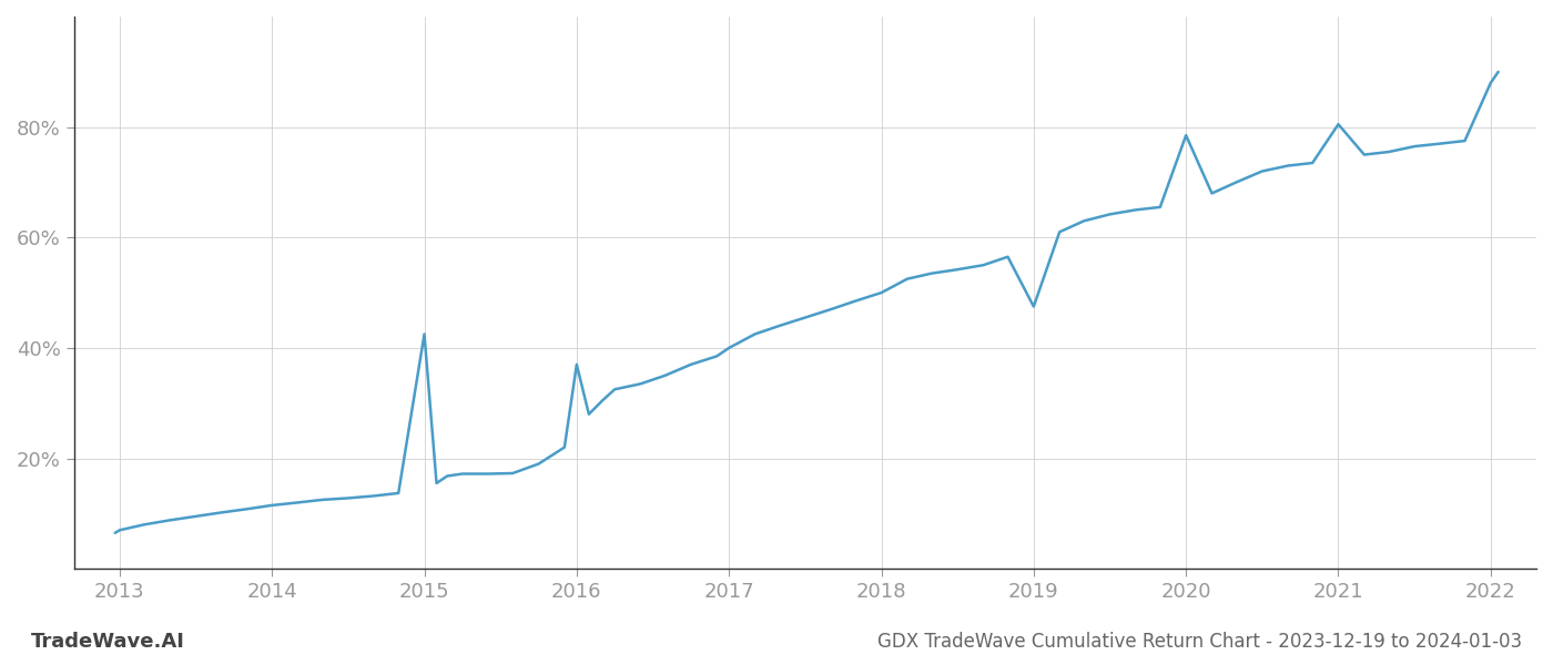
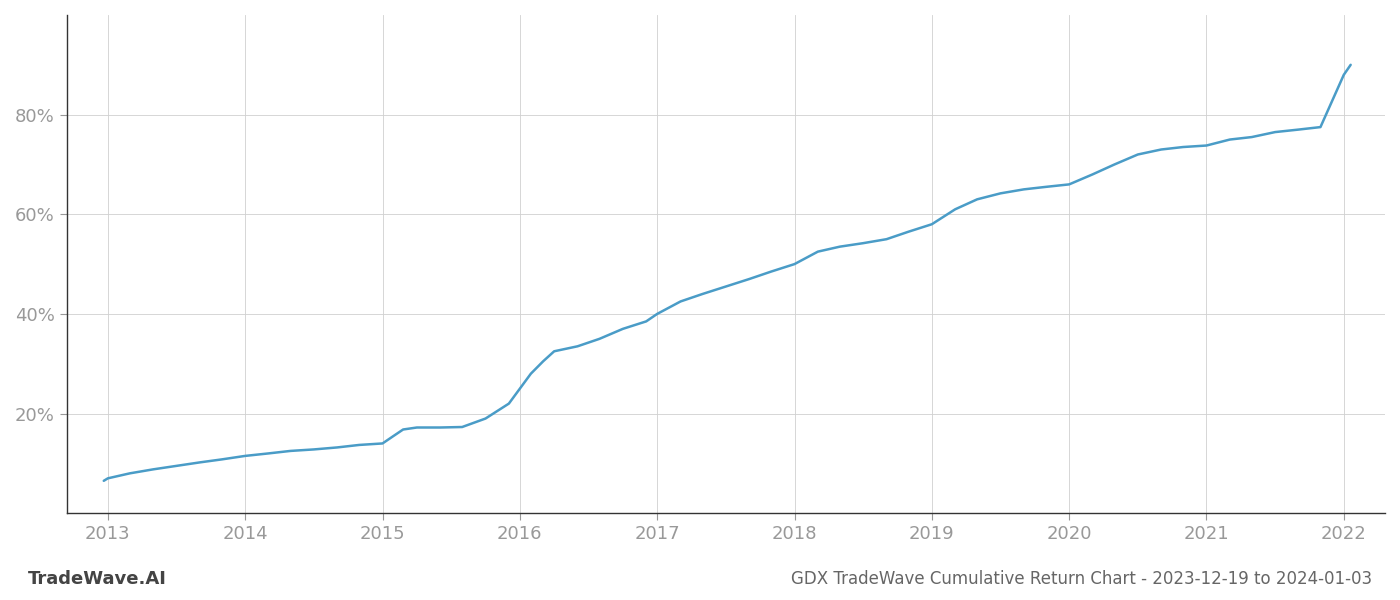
2015: 42.5% -> 14.0%
2016: 37.0% -> 25.0%
2019: 47.5% -> 58.0%
2020: 78.5% -> 66.0%
2021: 80.5% -> 73.8%
